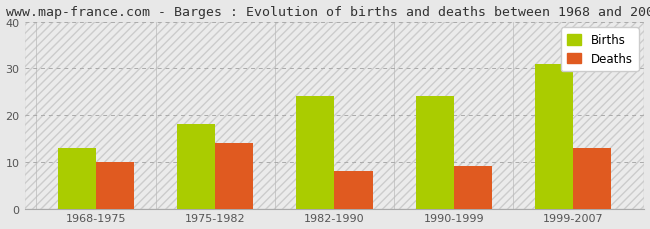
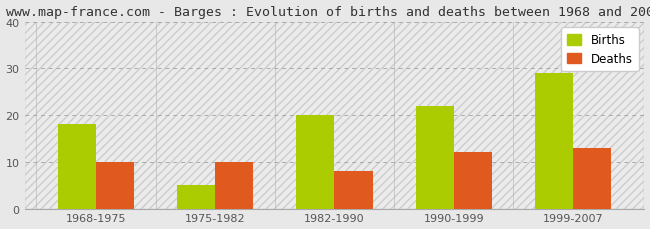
Births/1968-1975: 13 -> 18
Births/1975-1982: 18 -> 5
Deaths/1975-1982: 14 -> 10
Births/1982-1990: 24 -> 20
Births/1990-1999: 24 -> 22
Deaths/1990-1999: 9 -> 12
Births/1999-2007: 31 -> 29
